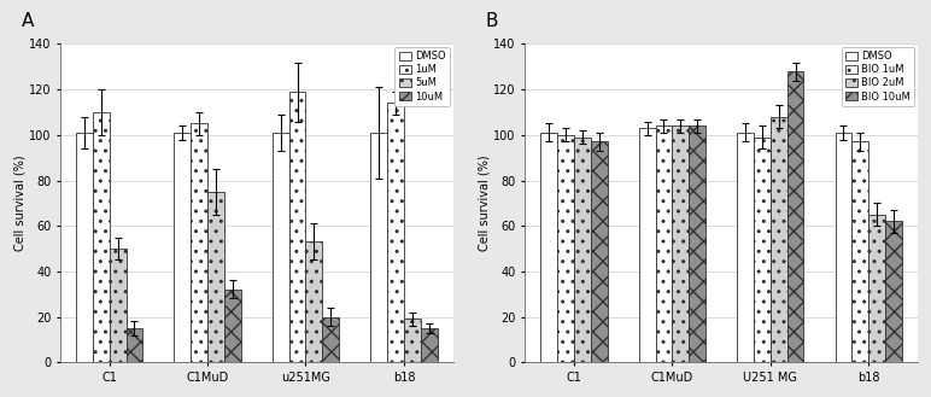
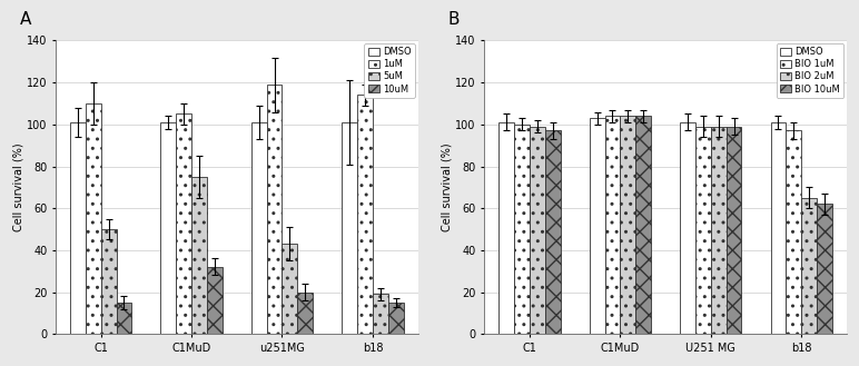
5uM/u251MG: 53 -> 43
BIO 2uM/U251 MG: 108 -> 99
BIO 10uM/U251 MG: 128 -> 99
